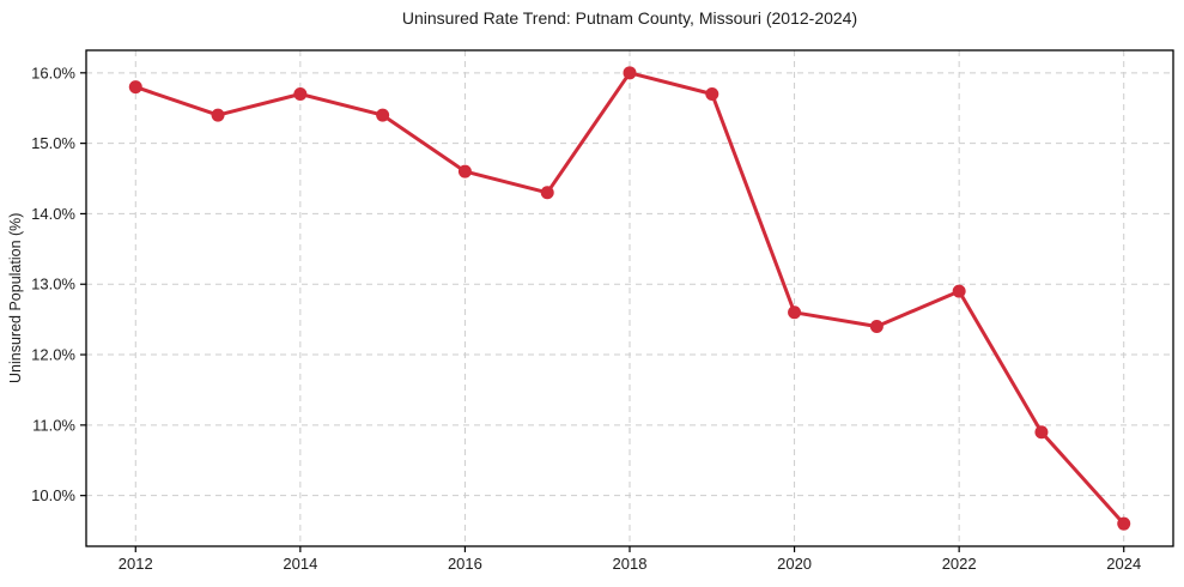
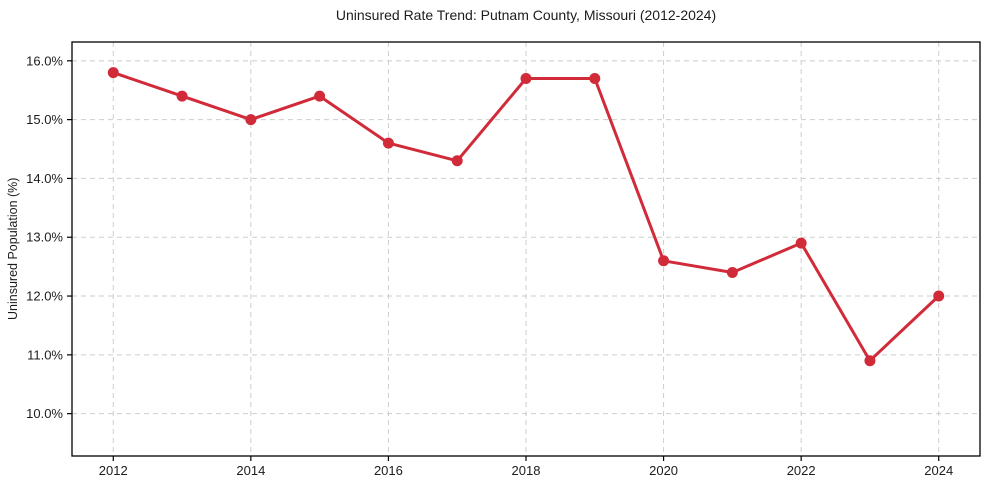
2014: 15.7% -> 15.0%
2018: 16.0% -> 15.7%
2024: 9.6% -> 12.0%
